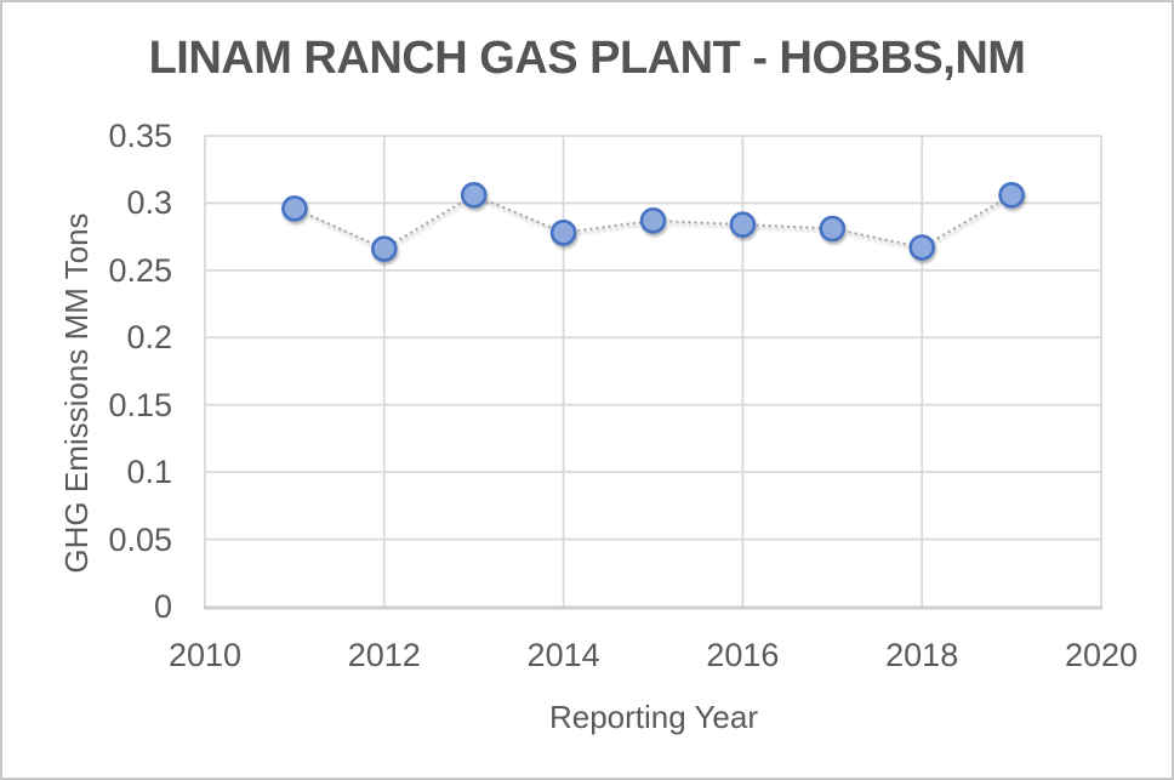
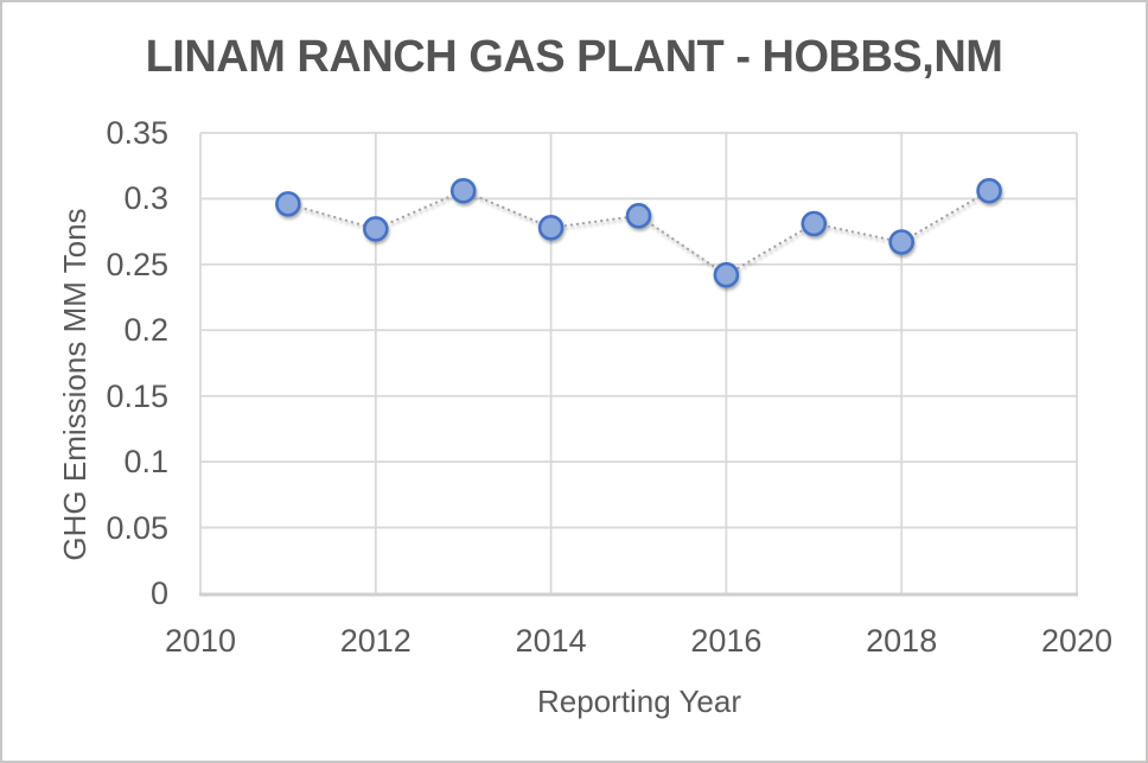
2012: 0.266 -> 0.277
2016: 0.284 -> 0.242
